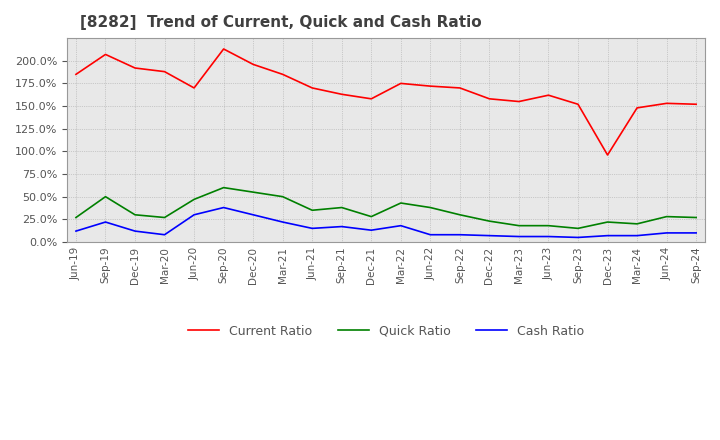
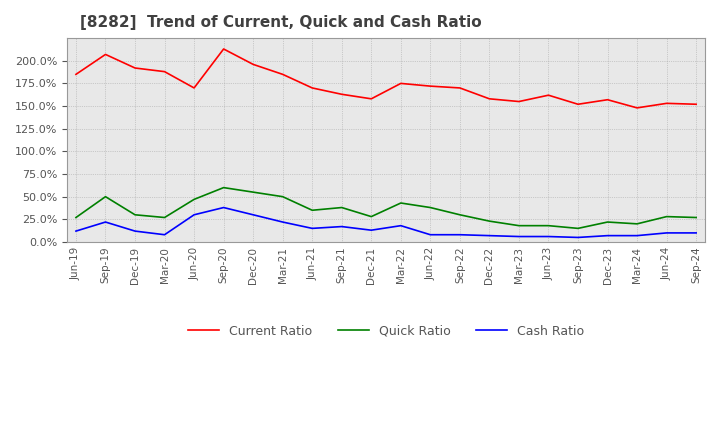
Current Ratio/Dec-23: 96% -> 157%
